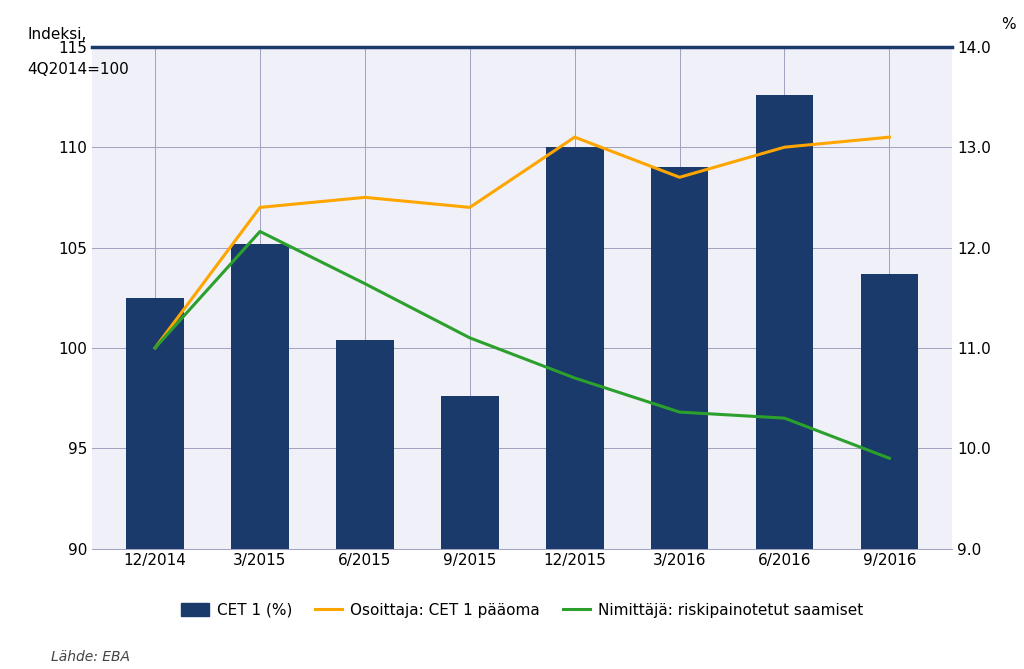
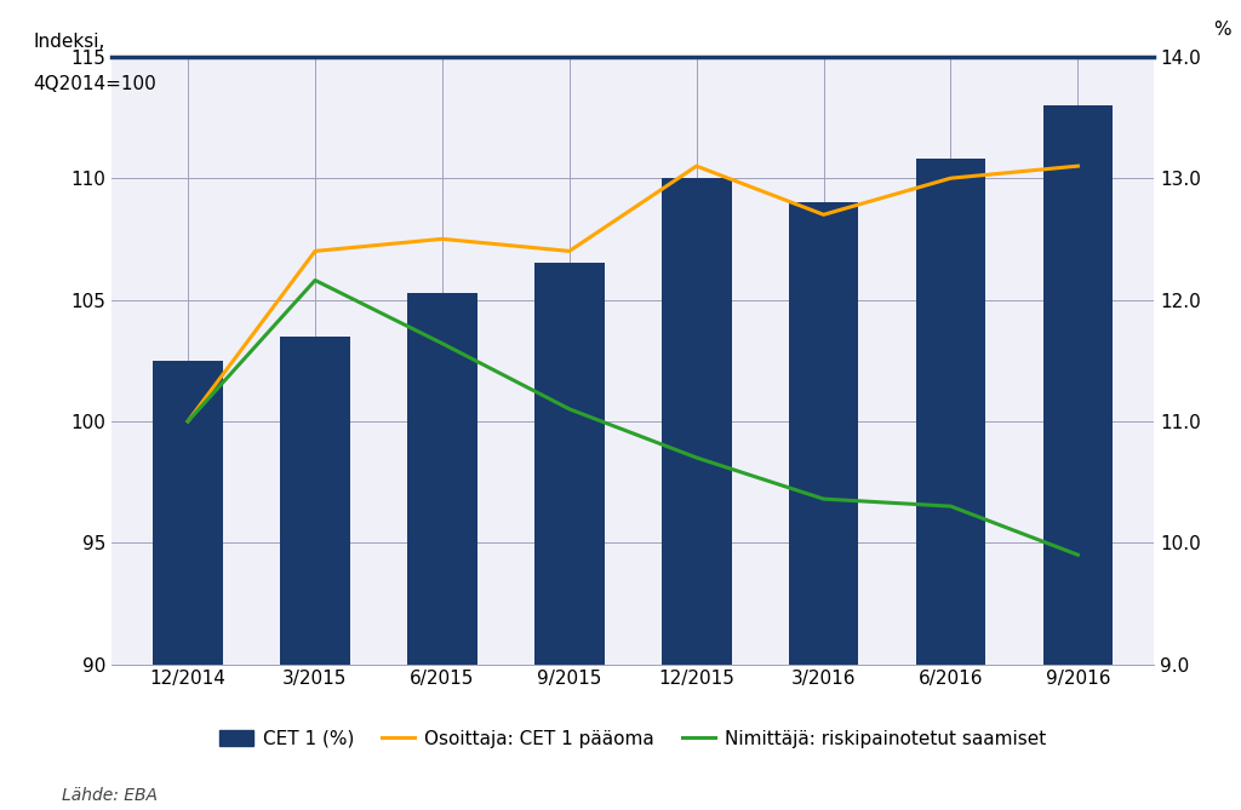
CET 1 (%)/3/2015: 105.2 -> 103.5
CET 1 (%)/6/2015: 100.4 -> 105.3
CET 1 (%)/9/2015: 97.6 -> 106.5
CET 1 (%)/6/2016: 112.6 -> 110.8
CET 1 (%)/9/2016: 103.7 -> 113.0
